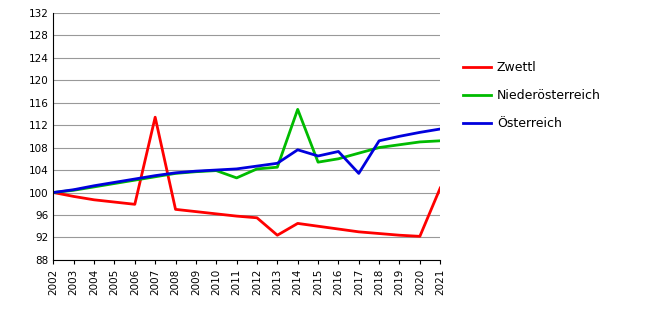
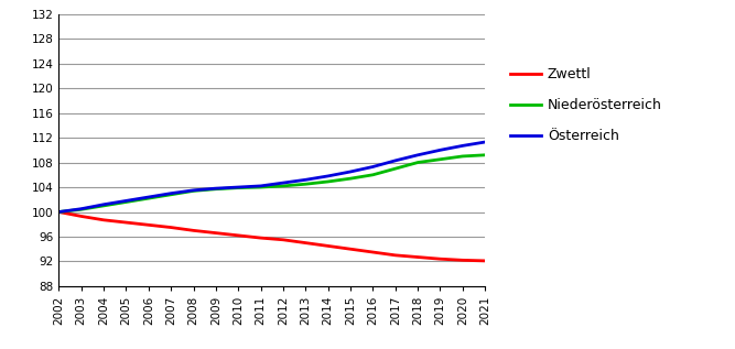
Zwettl/2007: 113.4 -> 97.5
Niederösterreich/2011: 102.6 -> 104.0
Zwettl/2013: 92.4 -> 95.0
Niederösterreich/2014: 114.8 -> 104.9
Österreich/2014: 107.6 -> 105.8
Österreich/2017: 103.4 -> 108.3
Zwettl/2021: 100.8 -> 92.1
